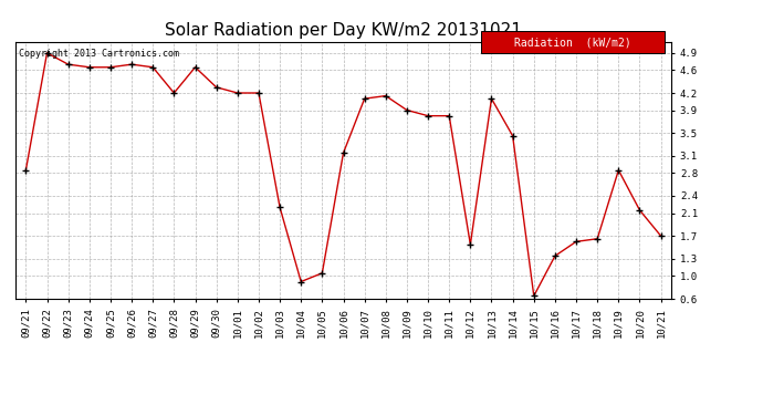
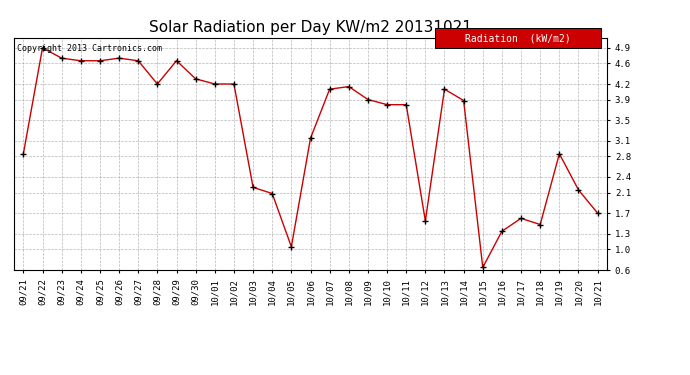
10/04: 0.90 -> 2.08
10/14: 3.45 -> 3.88
10/18: 1.65 -> 1.48
